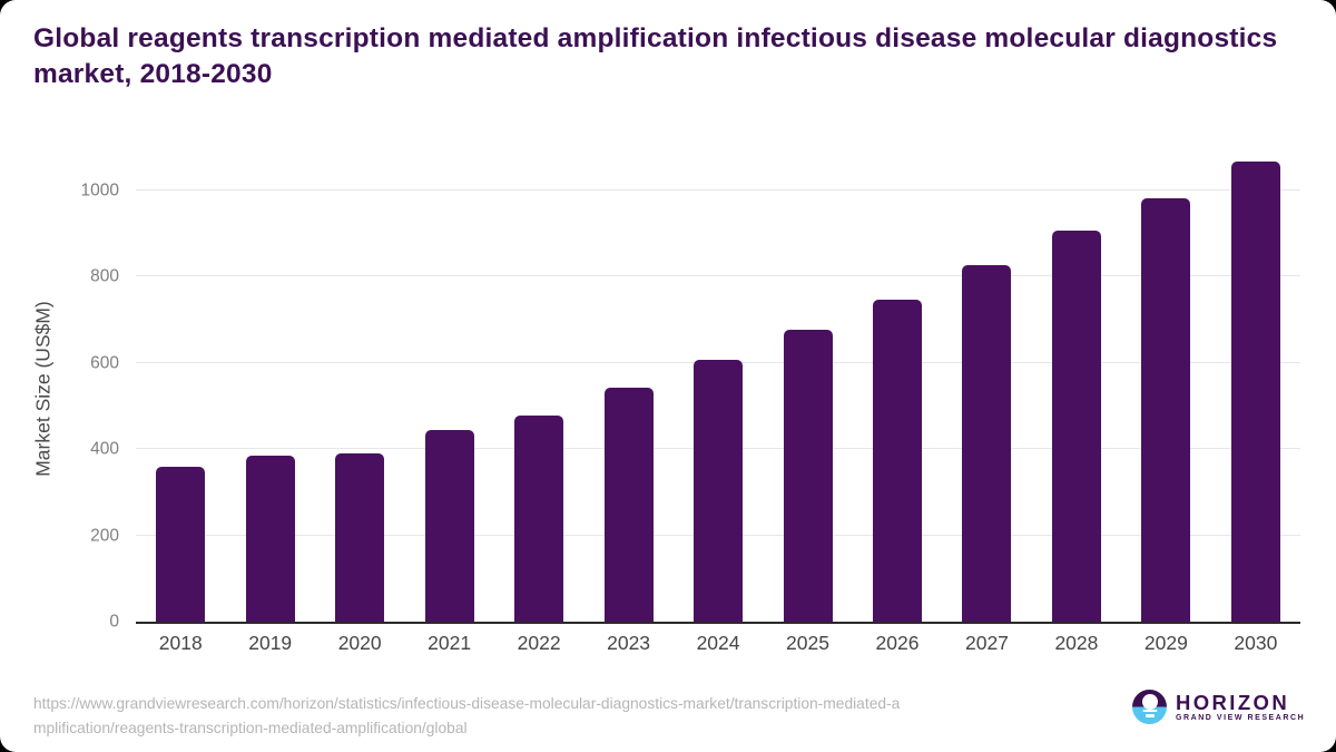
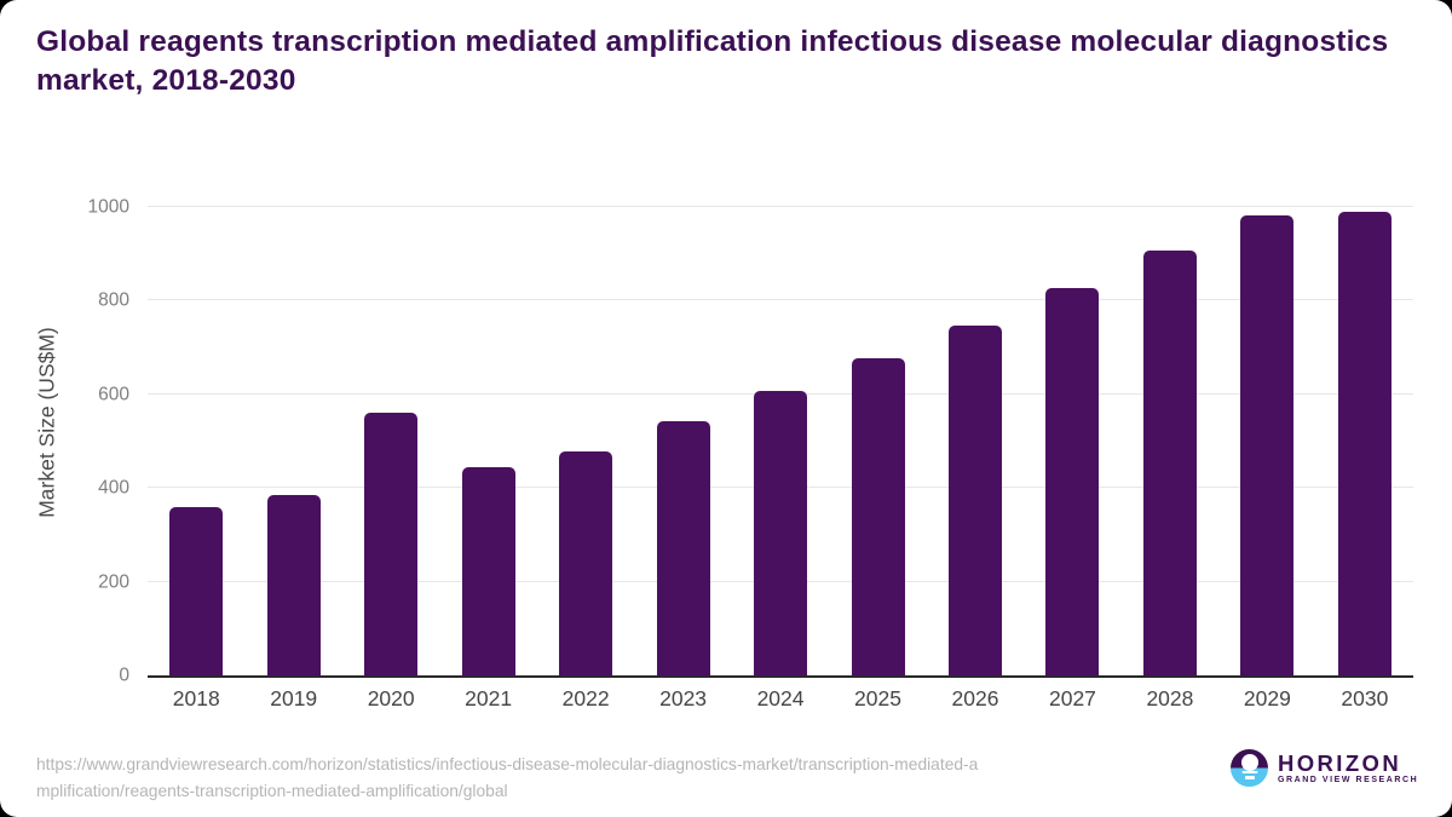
2020: 390 -> 560
2030: 1070 -> 990
